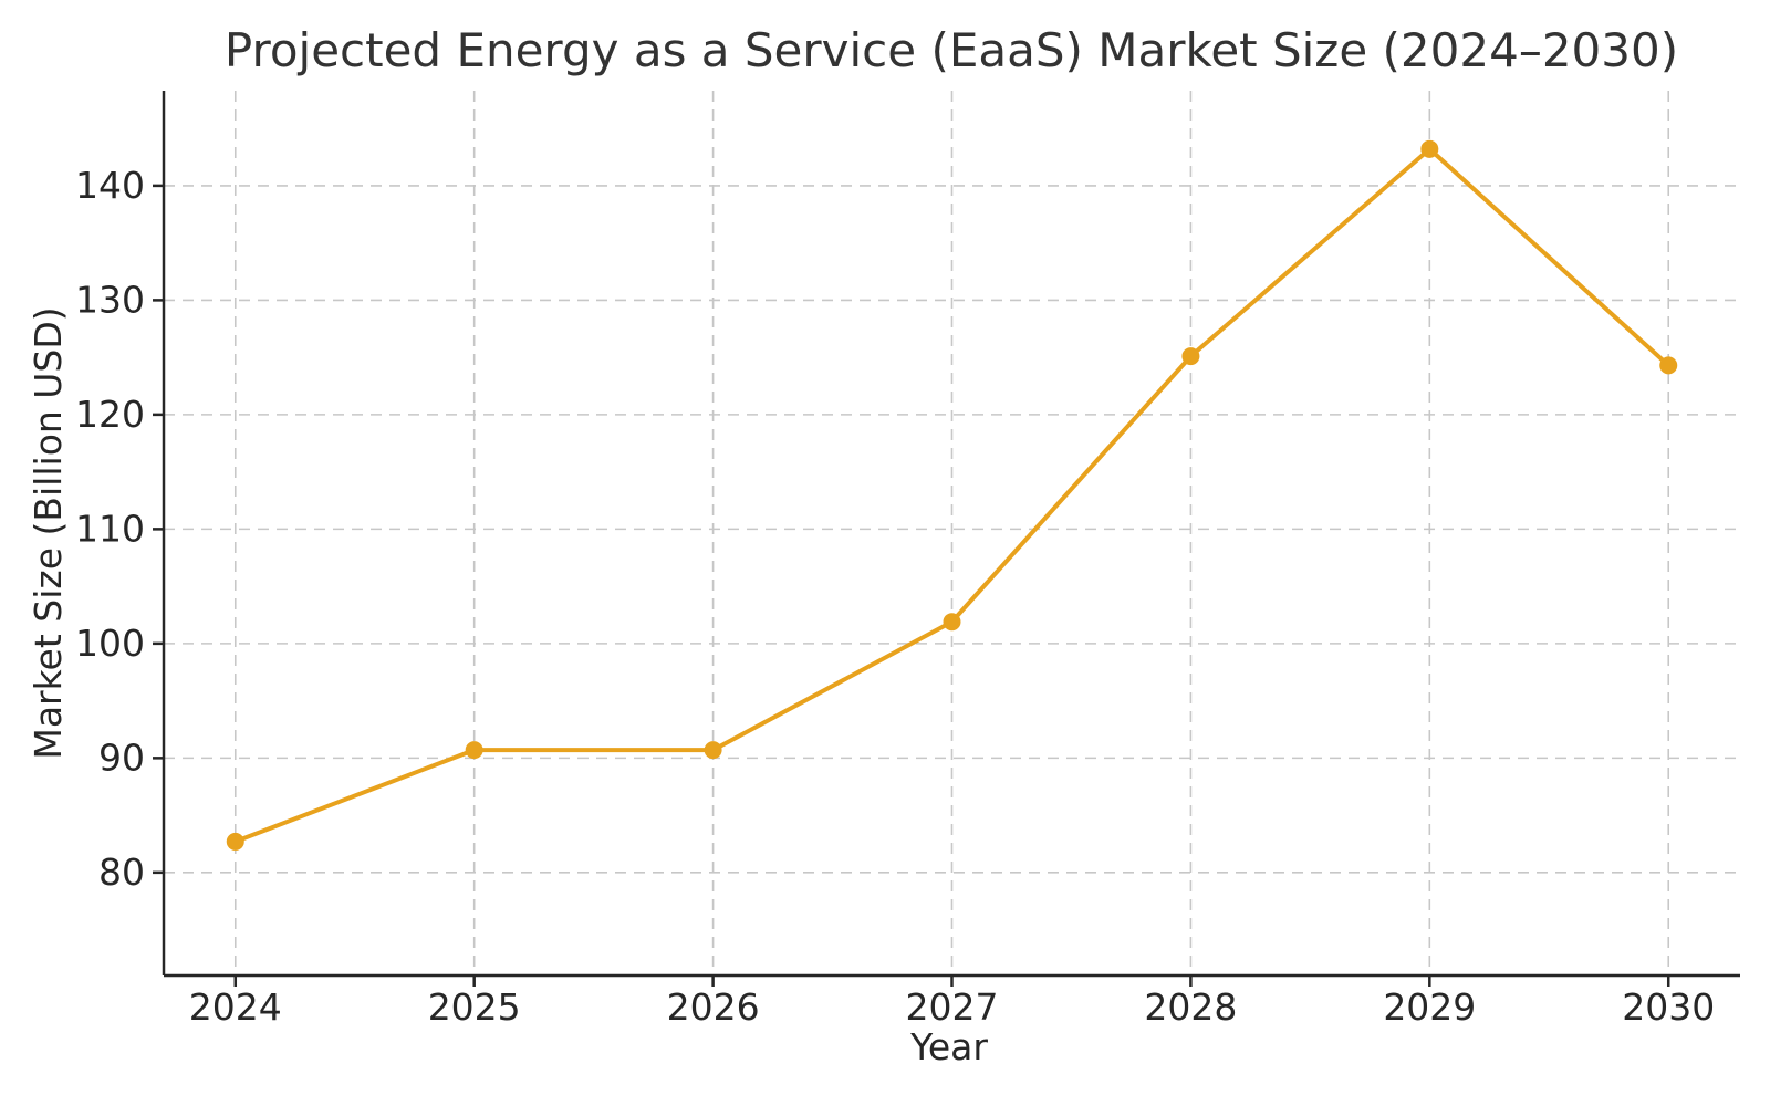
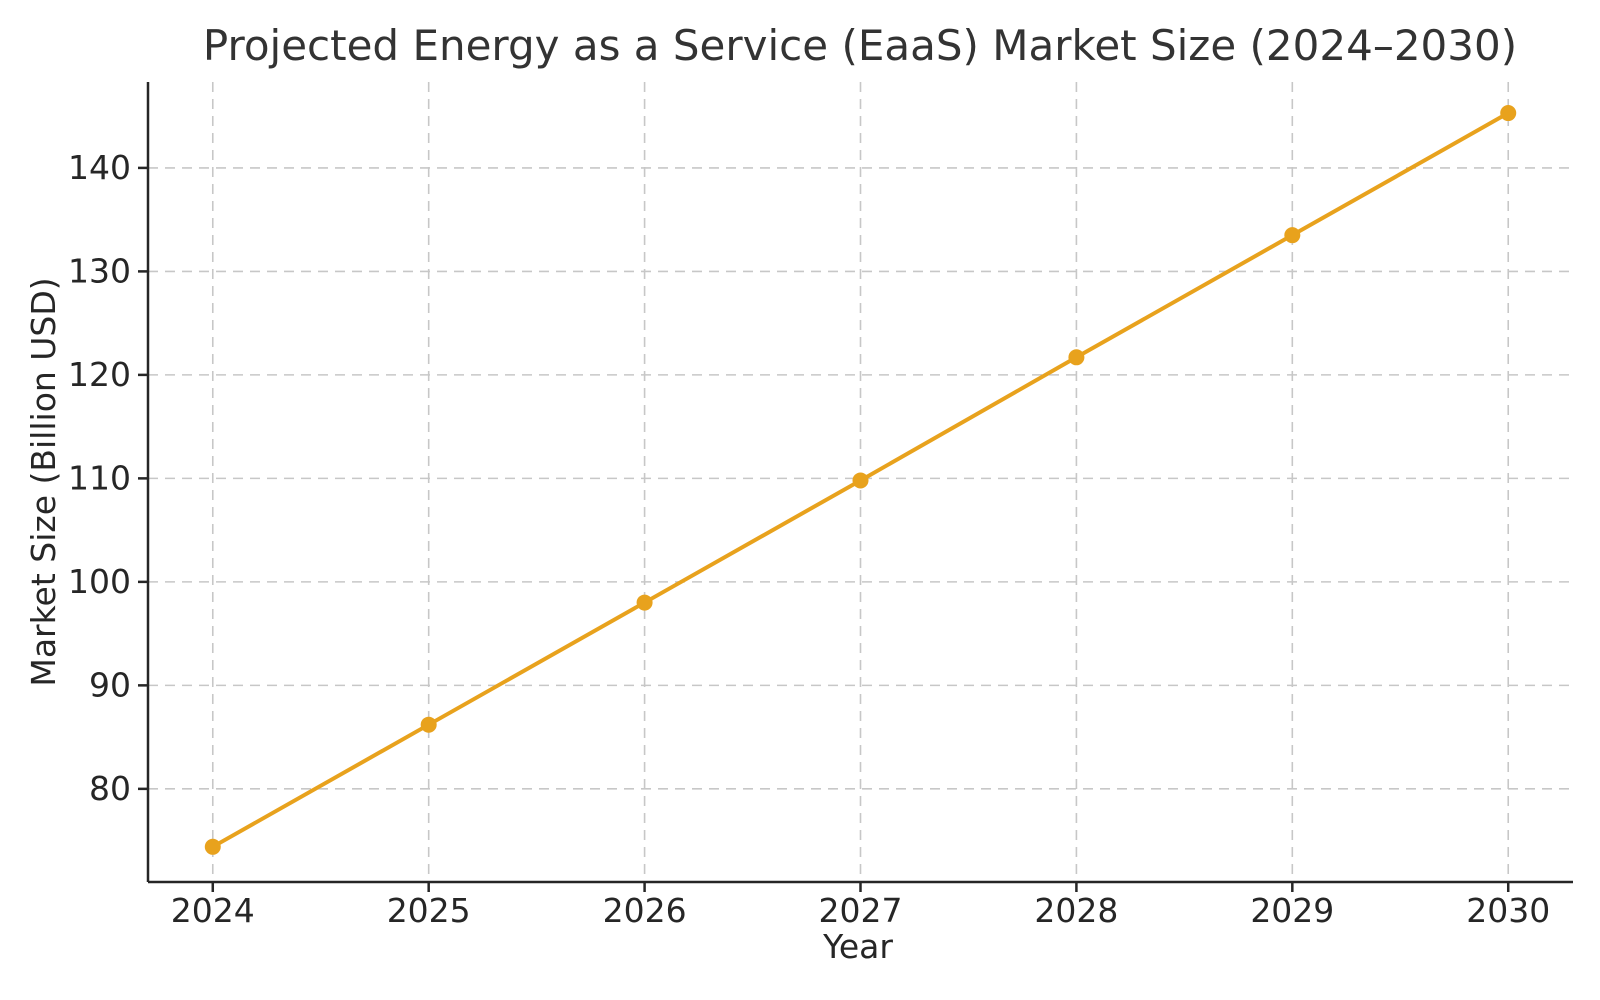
2024: 82.7 -> 74.4
2025: 90.7 -> 86.2
2026: 90.7 -> 98.0
2027: 101.9 -> 109.8
2028: 125.1 -> 121.7
2029: 143.2 -> 133.5
2030: 124.3 -> 145.3
